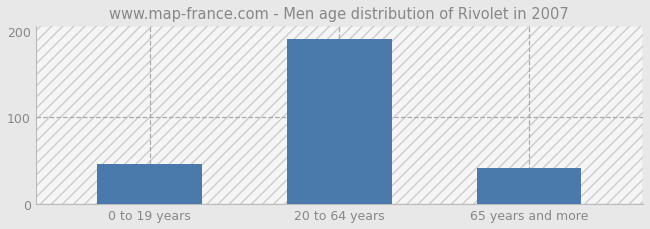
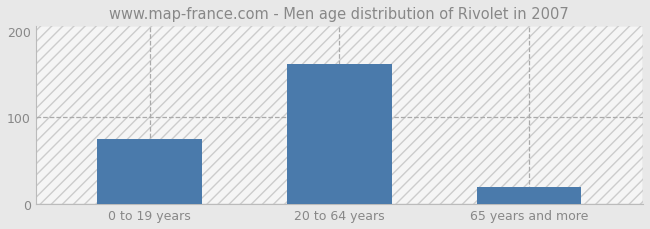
0 to 19 years: 46 -> 75
20 to 64 years: 190 -> 162
65 years and more: 42 -> 20
